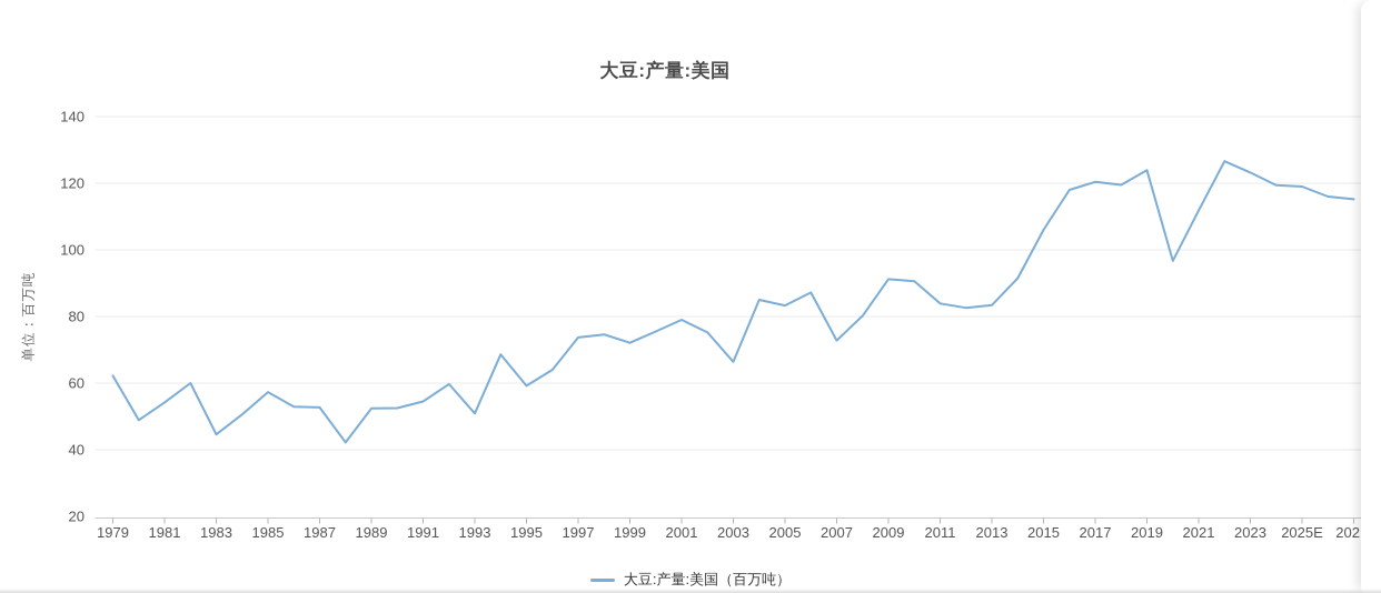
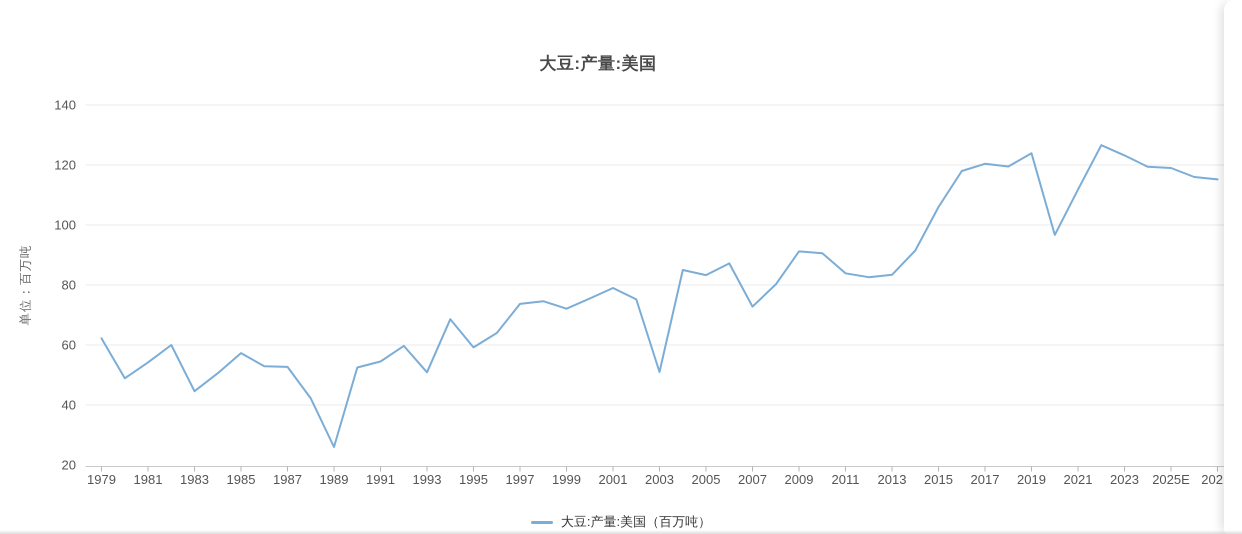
1989: 52 -> 26
2003: 66 -> 51
